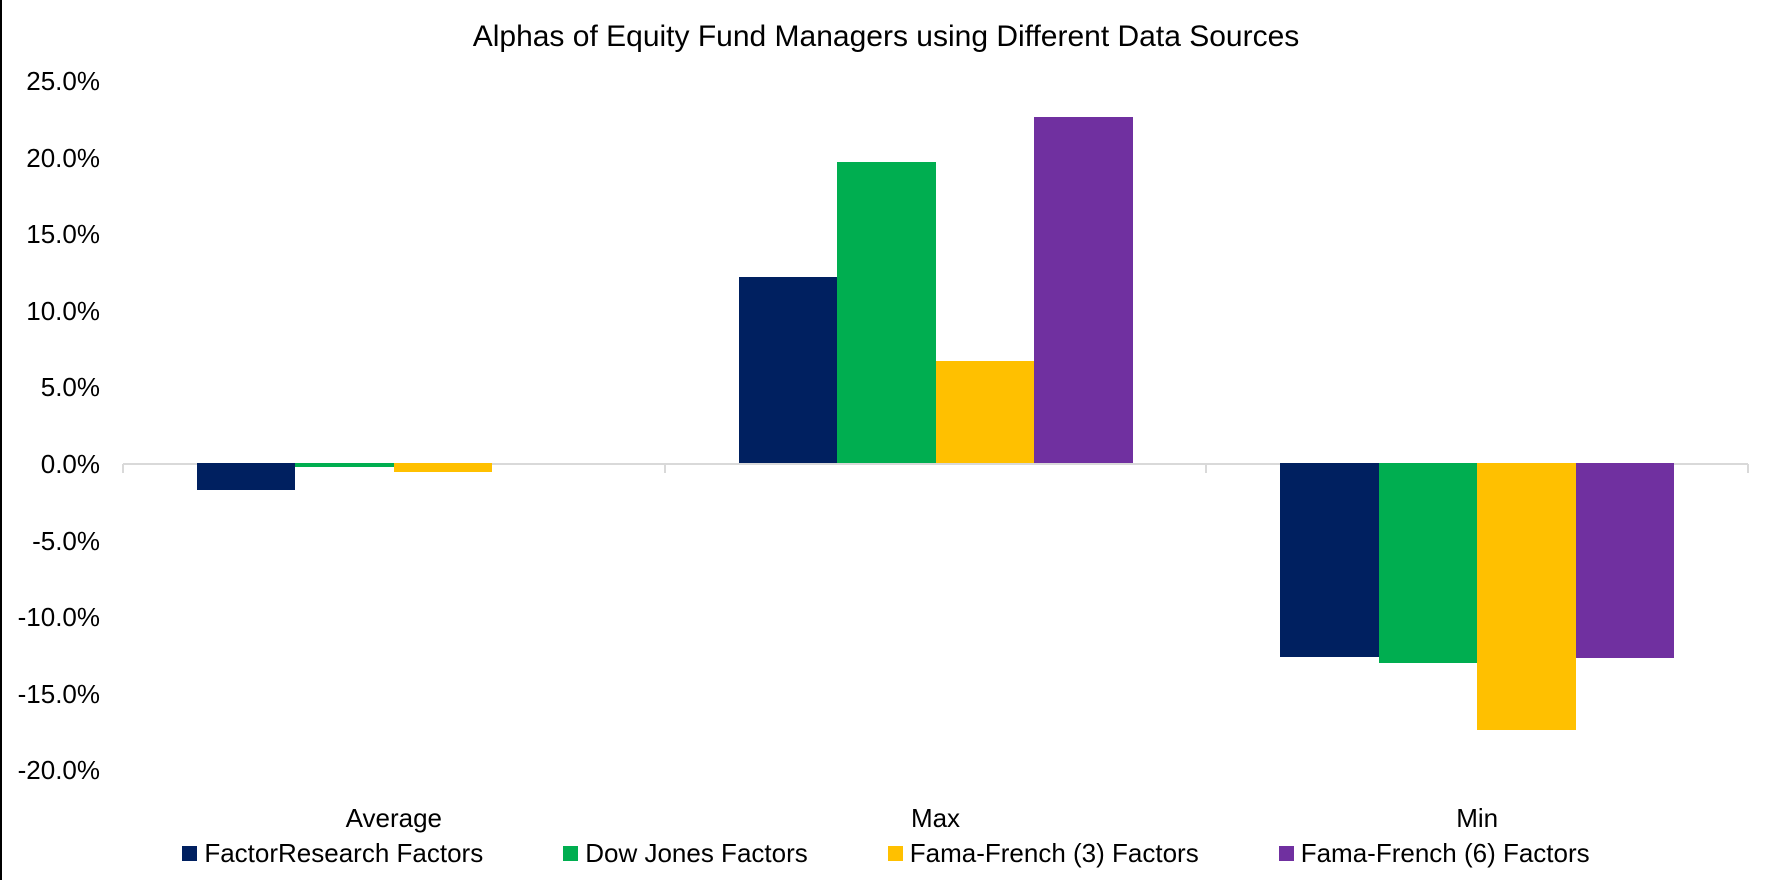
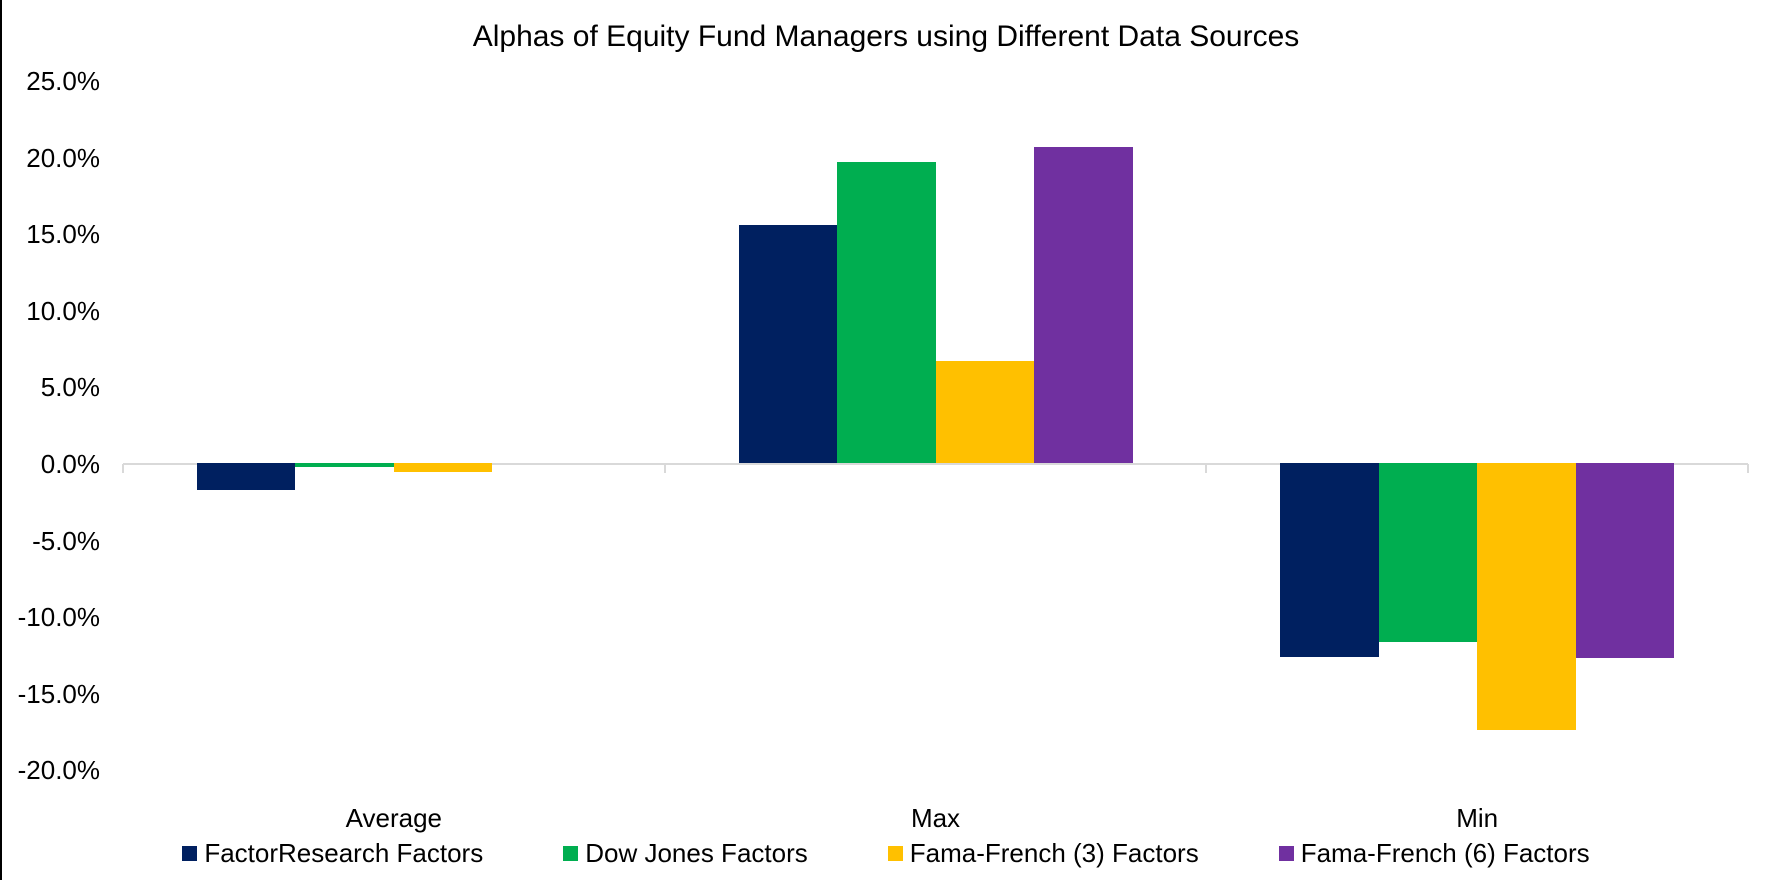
FactorResearch Factors/Max: 12.2% -> 15.6%
Fama-French (6) Factors/Max: 22.7% -> 20.7%
Dow Jones Factors/Min: -13.0% -> -11.6%
